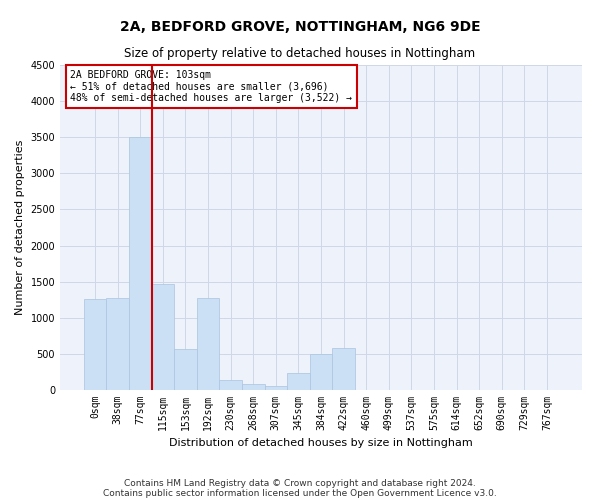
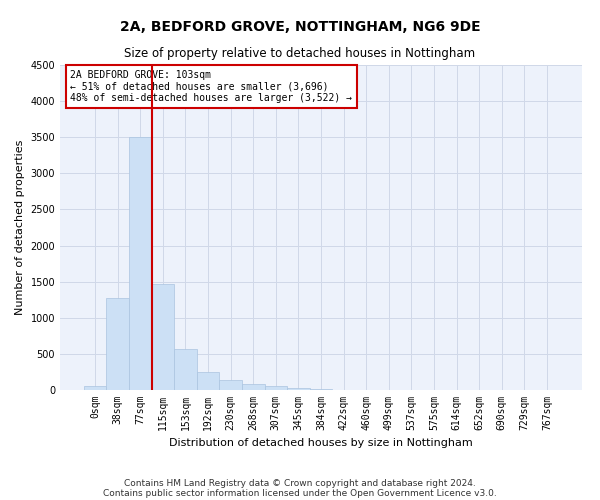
0sqm: 1260 -> 60
192sqm: 1280 -> 250
345sqm: 240 -> 30
384sqm: 500 -> 10
422sqm: 580 -> 0
